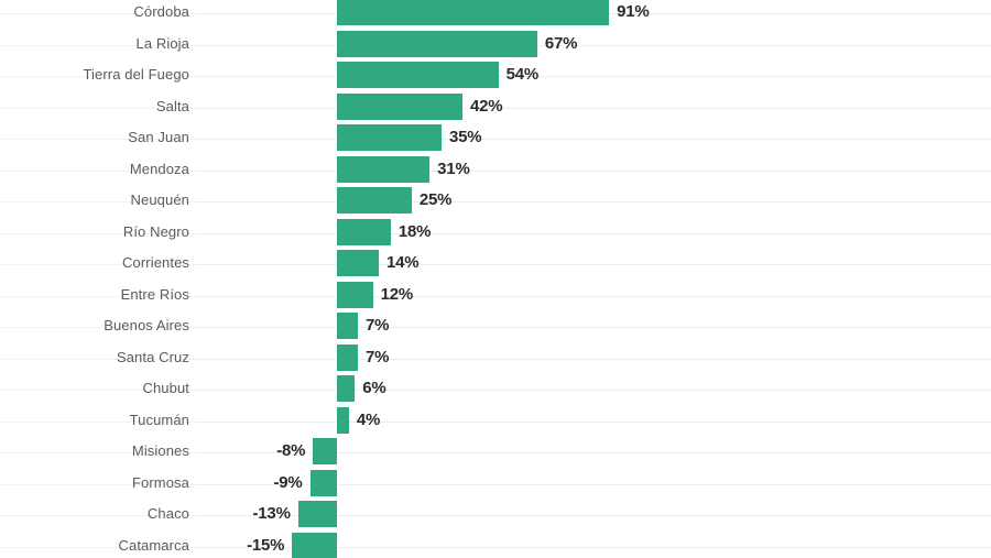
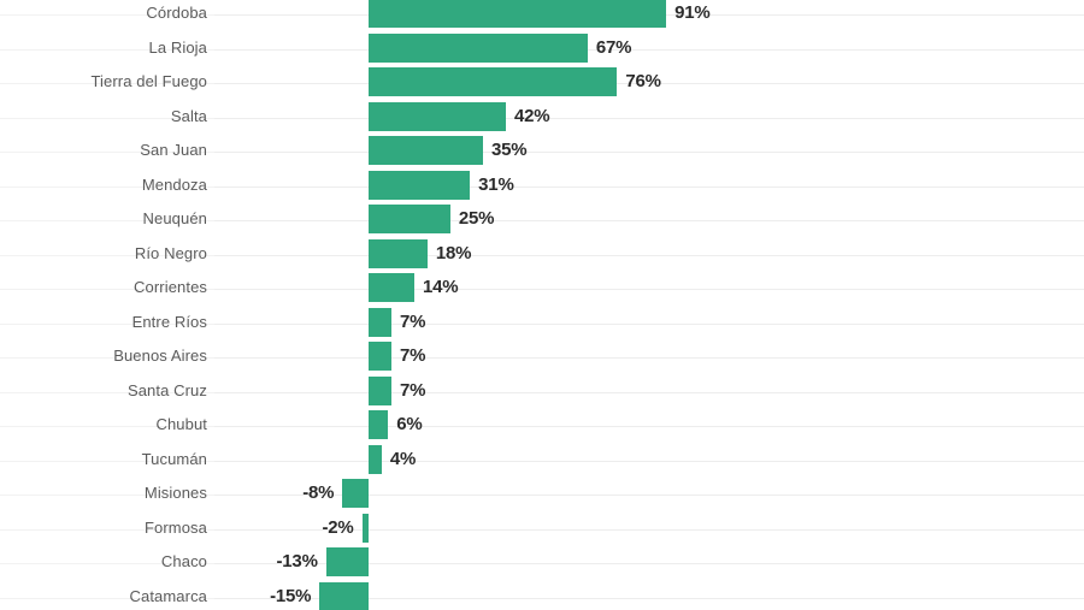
Tierra del Fuego: 54% -> 76%
Entre Ríos: 12% -> 7%
Formosa: -9% -> -2%
